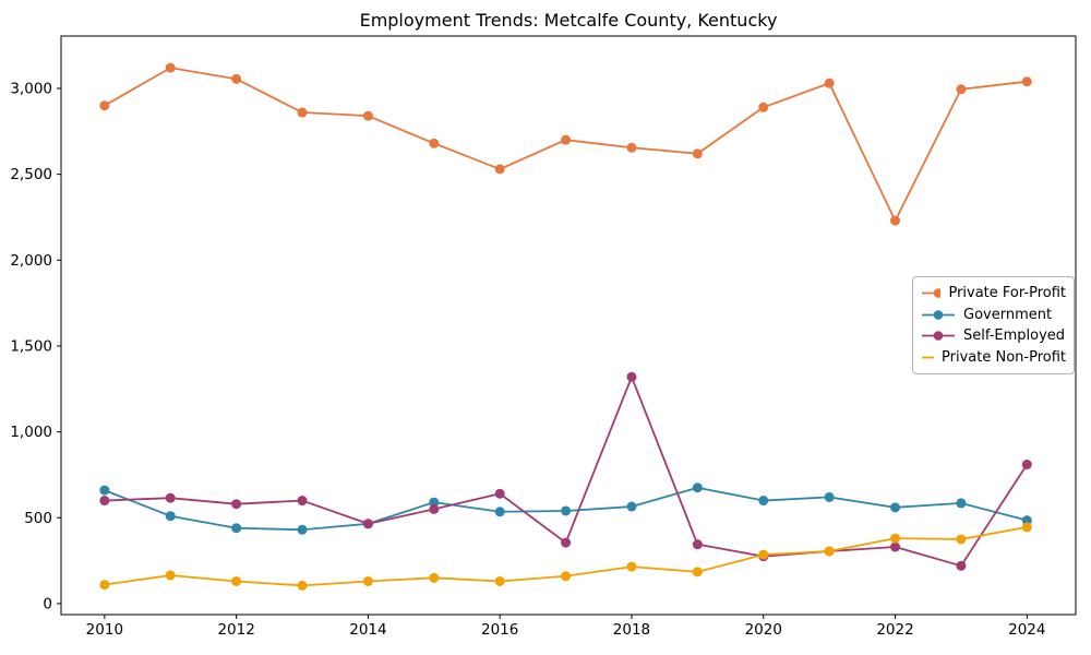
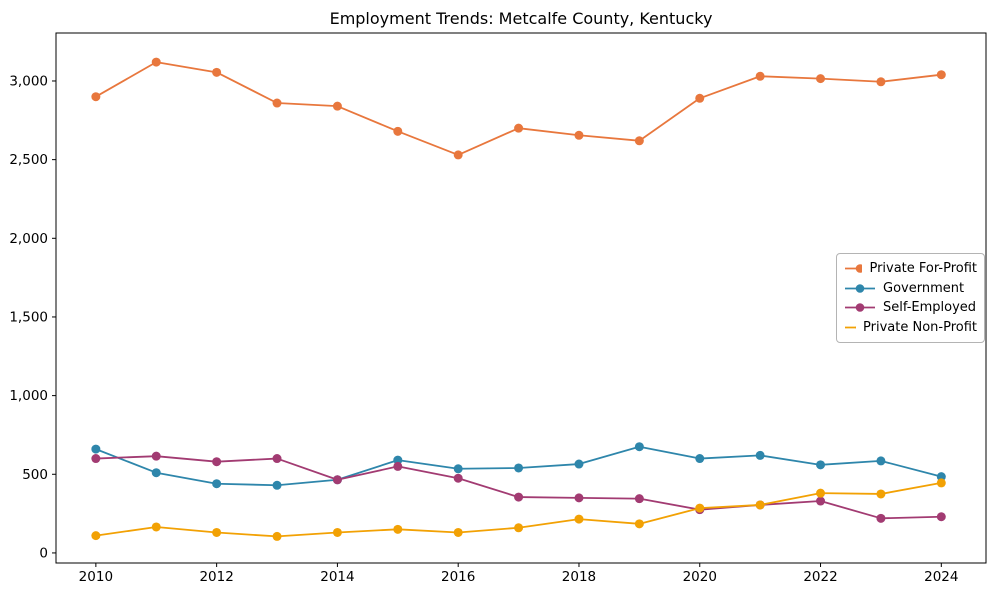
Self-Employed/2016: 640 -> 480
Self-Employed/2018: 1320 -> 350
Private For-Profit/2022: 2230 -> 3020
Self-Employed/2024: 810 -> 230
